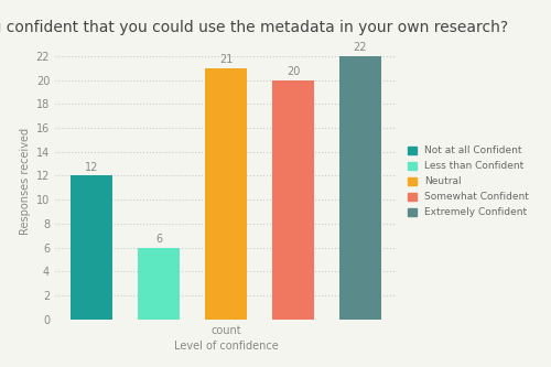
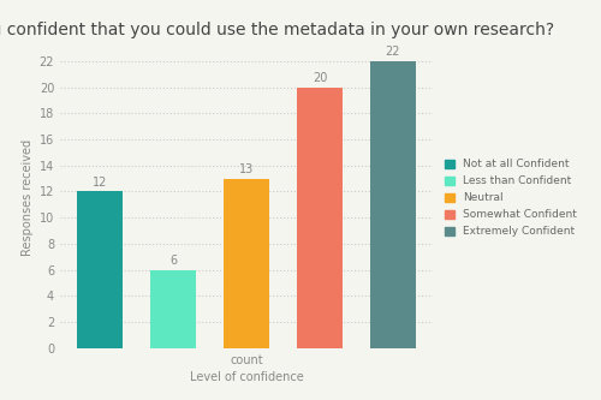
count: 21 -> 13
